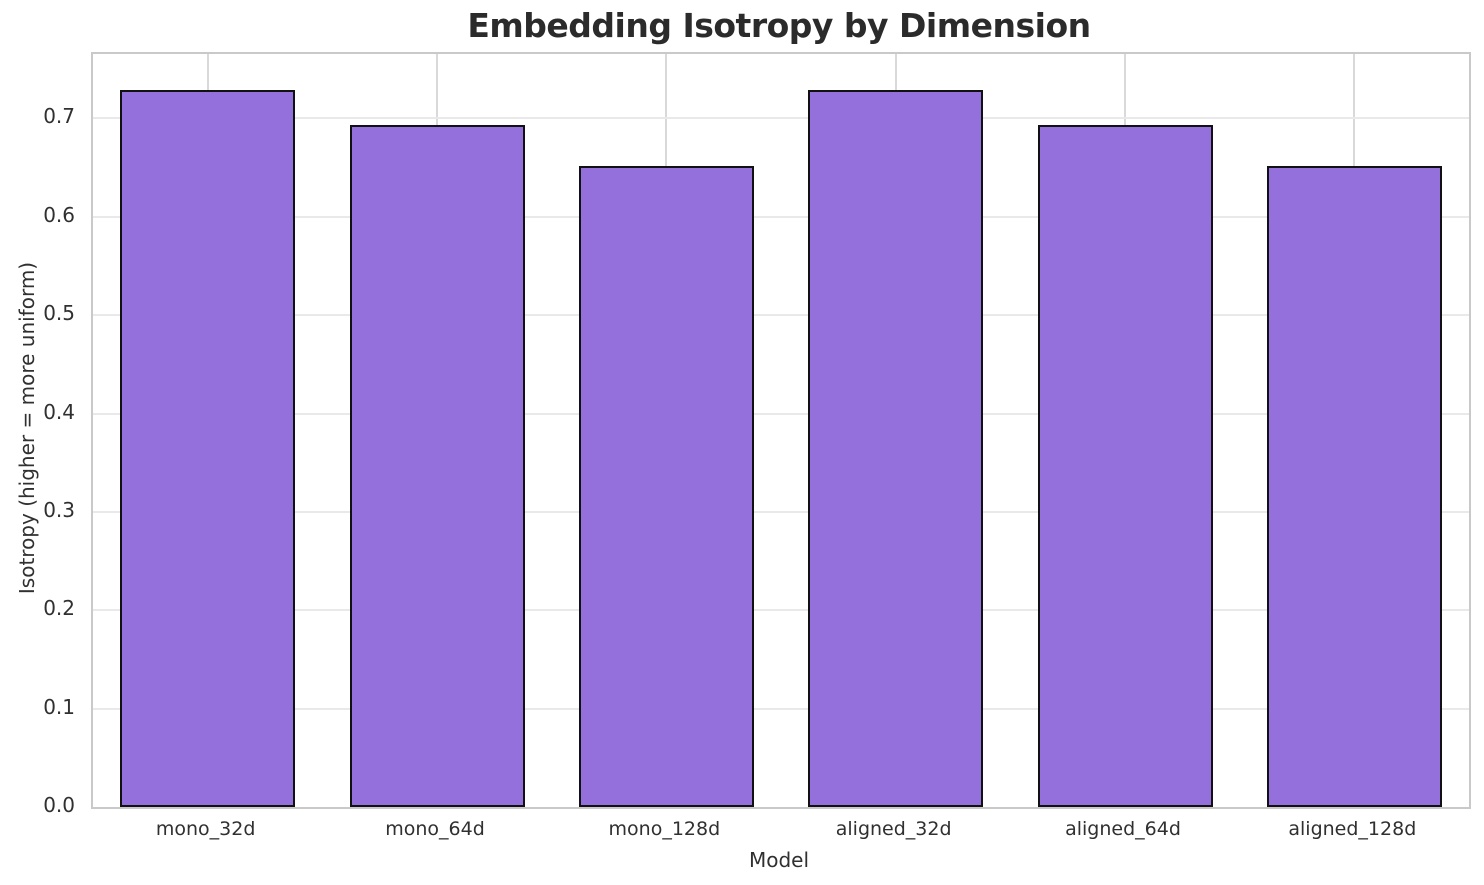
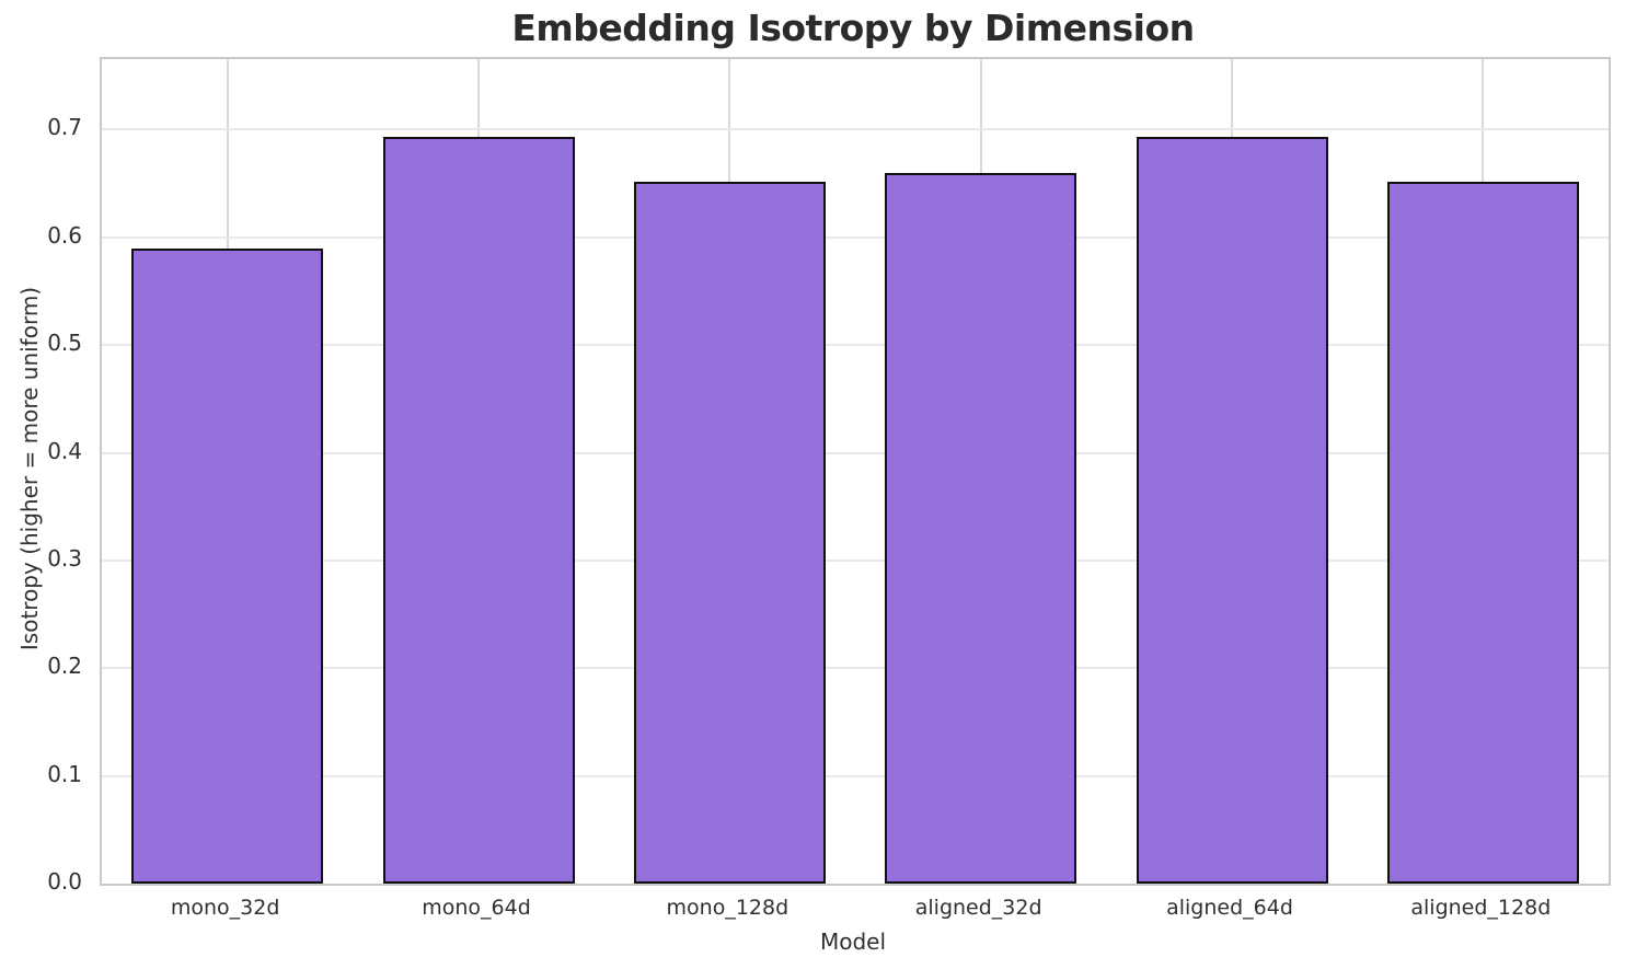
mono_32d: 0.73 -> 0.59
aligned_32d: 0.73 -> 0.66
